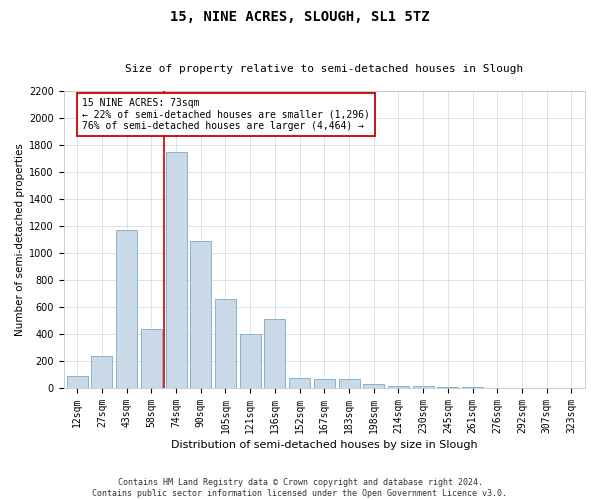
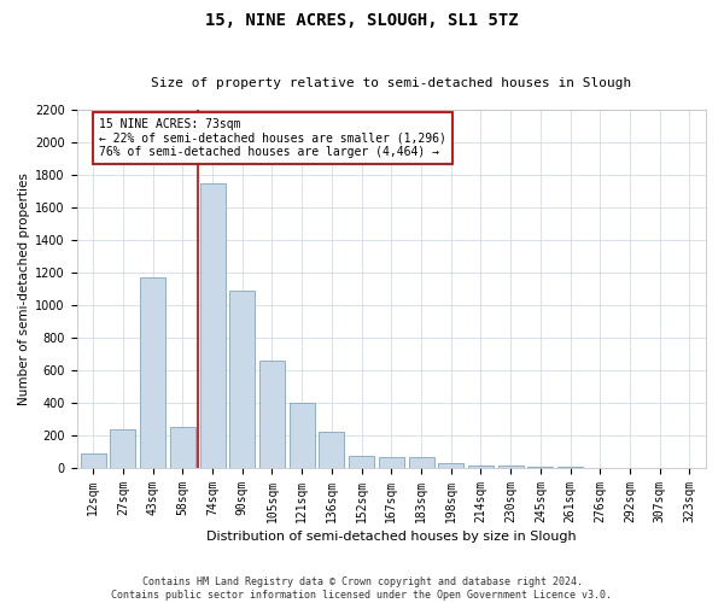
58sqm: 440 -> 250
136sqm: 510 -> 220
